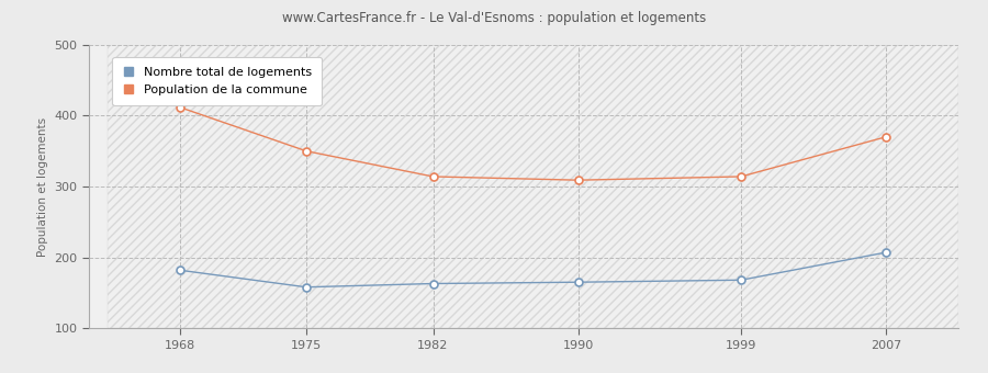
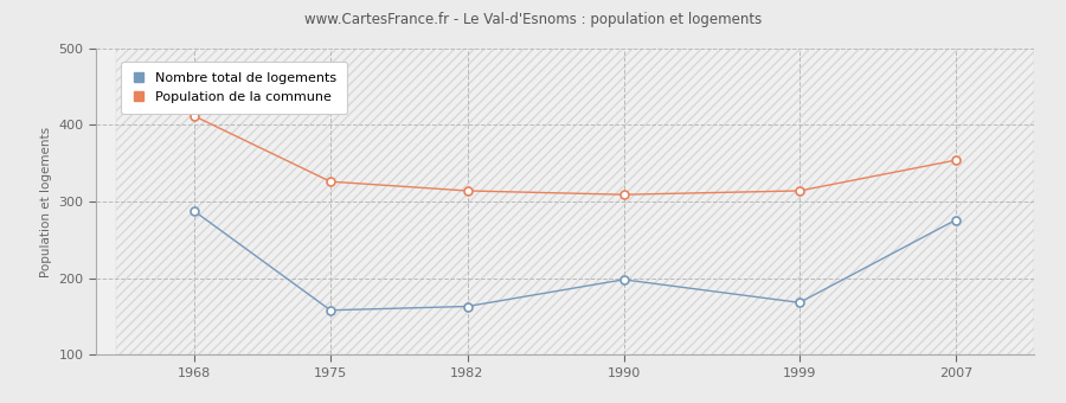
Nombre total de logements/1968: 182 -> 288
Population de la commune/1975: 350 -> 326
Nombre total de logements/1990: 165 -> 198
Nombre total de logements/2007: 207 -> 276
Population de la commune/2007: 370 -> 354
